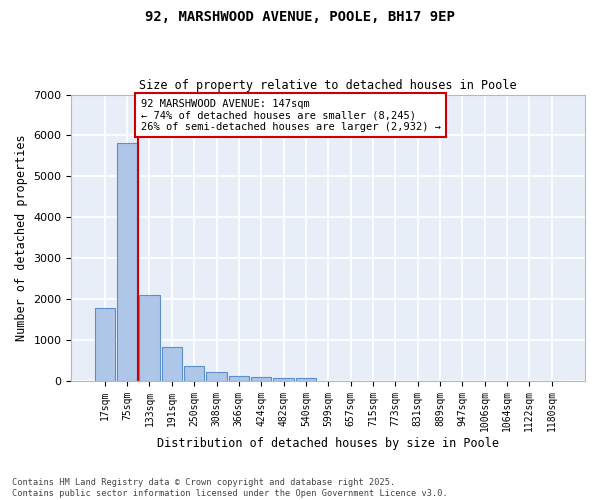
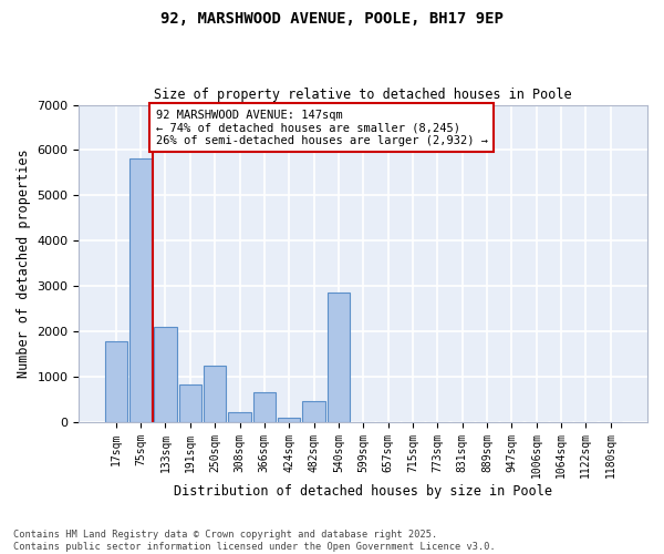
250sqm: 360 -> 1250
366sqm: 120 -> 650
482sqm: 70 -> 450
540sqm: 60 -> 2850
